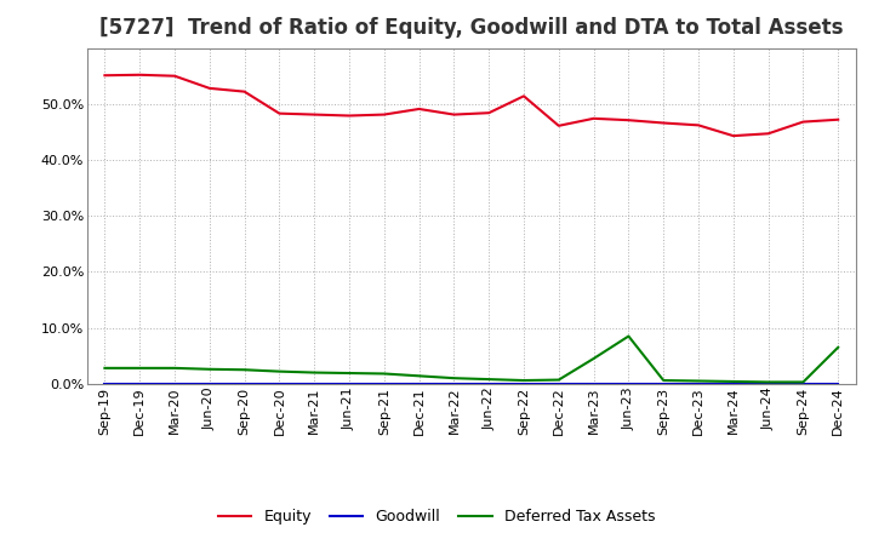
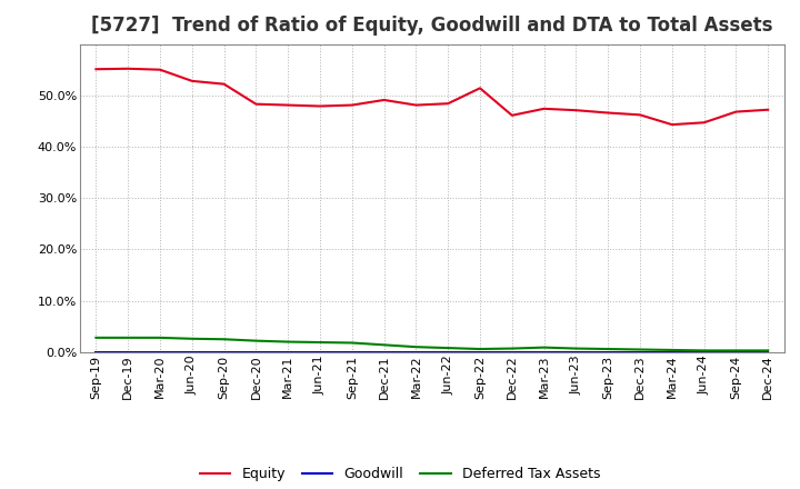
Deferred Tax Assets/Mar-23: 4.5% -> 0.9%
Deferred Tax Assets/Jun-23: 8.5% -> 0.7%
Deferred Tax Assets/Dec-24: 6.5% -> 0.3%
